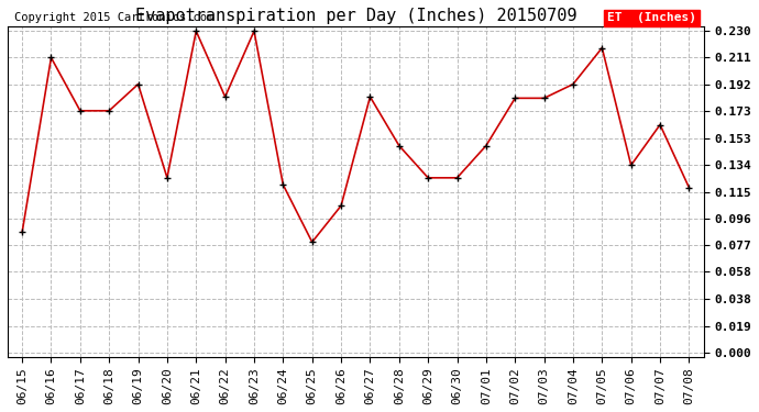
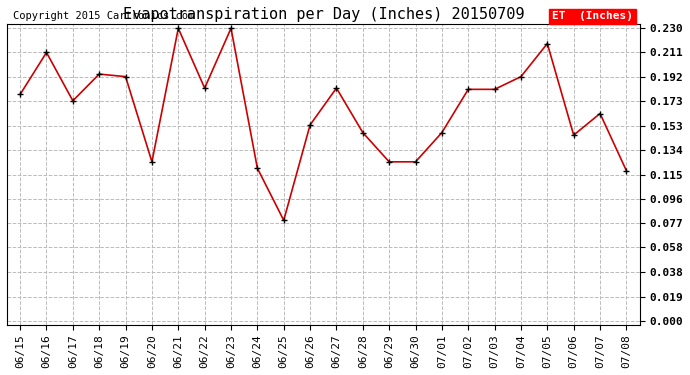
06/15: 0.086 -> 0.178
06/18: 0.173 -> 0.194
06/26: 0.105 -> 0.154
07/06: 0.134 -> 0.146
